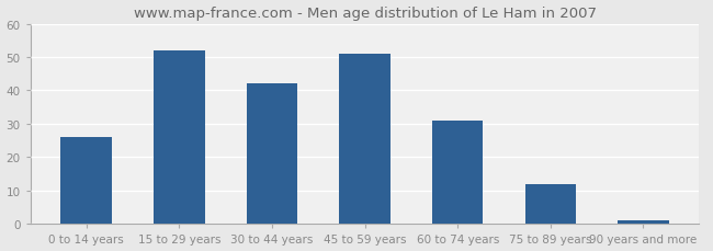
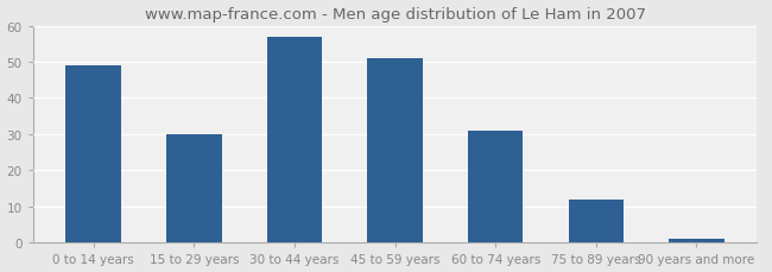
0 to 14 years: 26 -> 49
15 to 29 years: 52 -> 30
30 to 44 years: 42 -> 57
